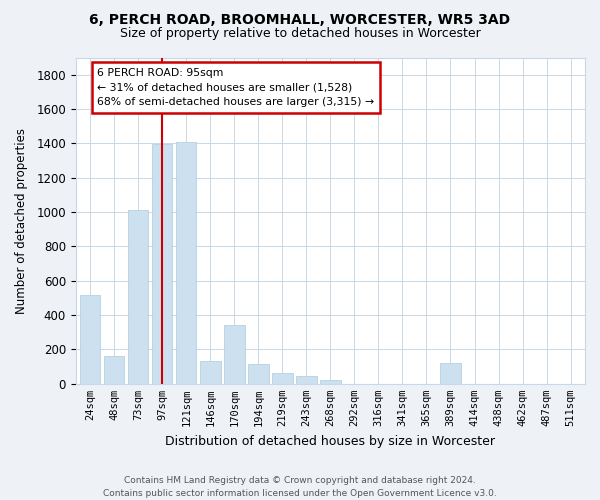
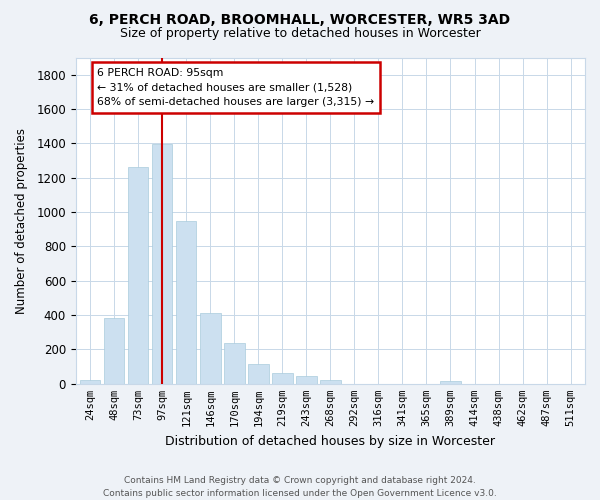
24sqm: 520 -> 20
48sqm: 160 -> 380
73sqm: 1010 -> 1260
121sqm: 1410 -> 950
146sqm: 130 -> 410
170sqm: 340 -> 240
389sqm: 120 -> 20
